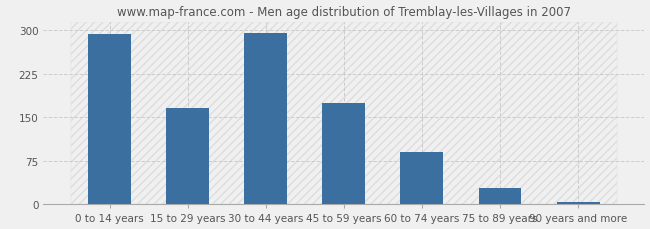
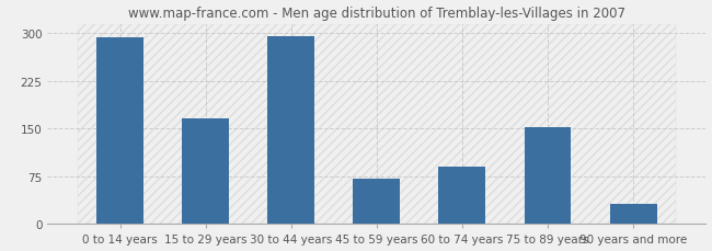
45 to 59 years: 175 -> 72
75 to 89 years: 28 -> 152
90 years and more: 4 -> 32
